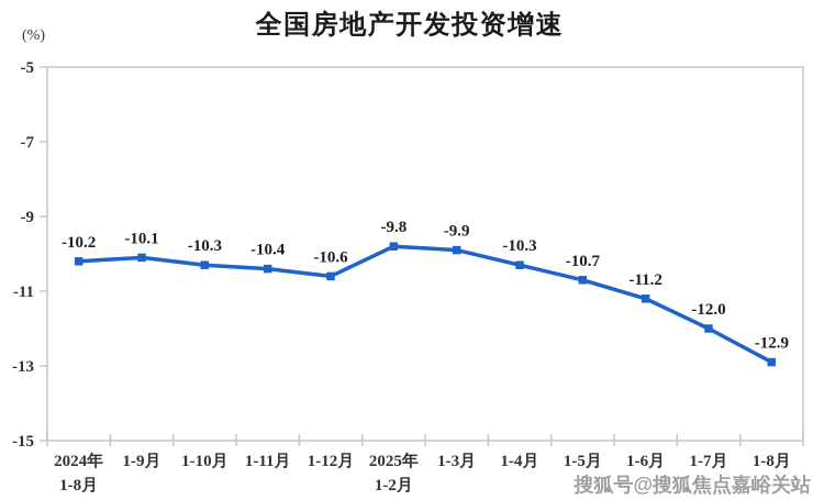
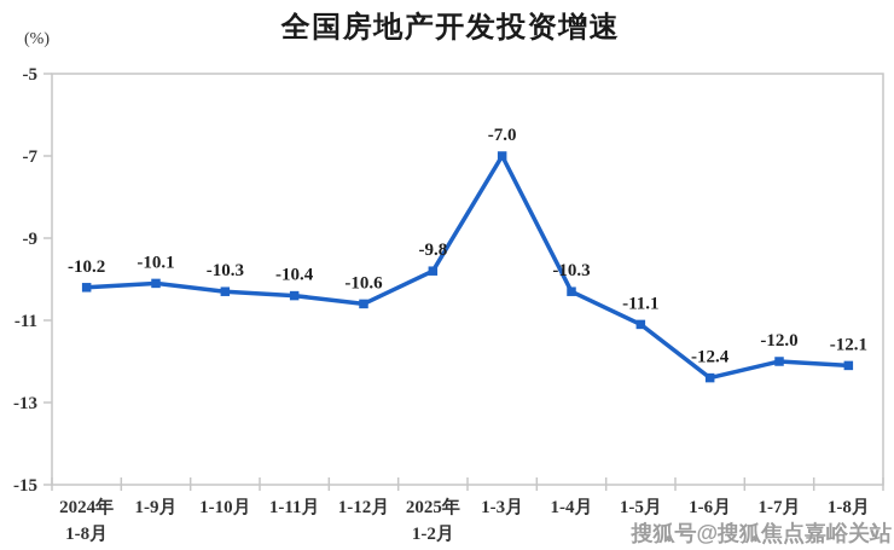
1-3月: -9.9 -> -7.0
1-5月: -10.7 -> -11.1
1-6月: -11.2 -> -12.4
1-8月: -12.9 -> -12.1
